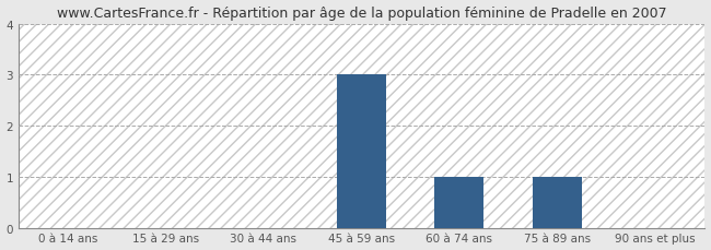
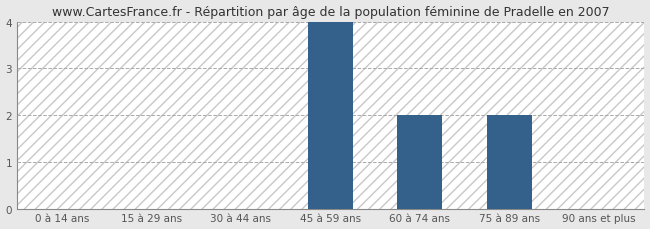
45 à 59 ans: 3 -> 4
60 à 74 ans: 1 -> 2
75 à 89 ans: 1 -> 2
